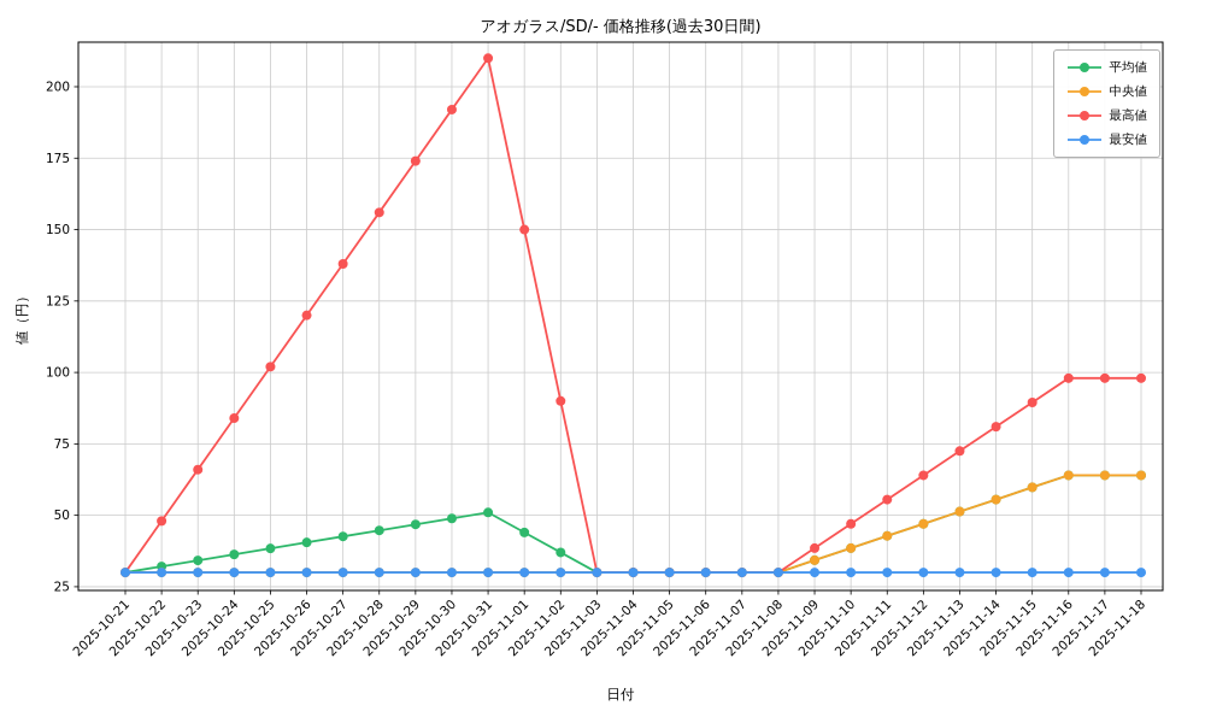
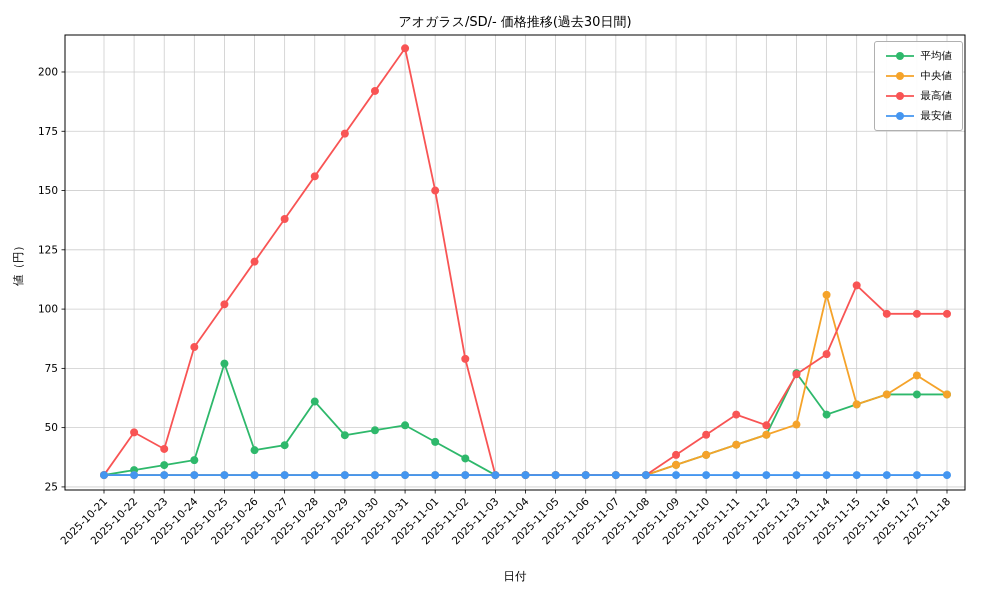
最高値/2025-10-23: 66 -> 41
平均値/2025-10-25: 38 -> 77
平均値/2025-10-28: 45 -> 61
最高値/2025-11-02: 90 -> 79
最高値/2025-11-12: 64 -> 51
平均値/2025-11-13: 51 -> 73
中央値/2025-11-14: 56 -> 106
最高値/2025-11-15: 90 -> 110
中央値/2025-11-17: 64 -> 72
